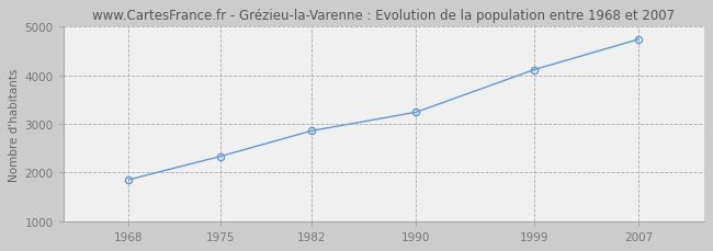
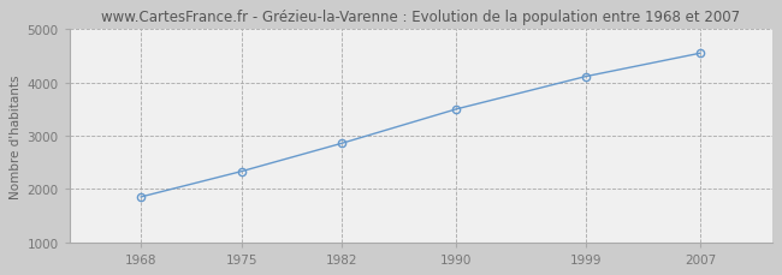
1990: 3240 -> 3500
2007: 4740 -> 4550
